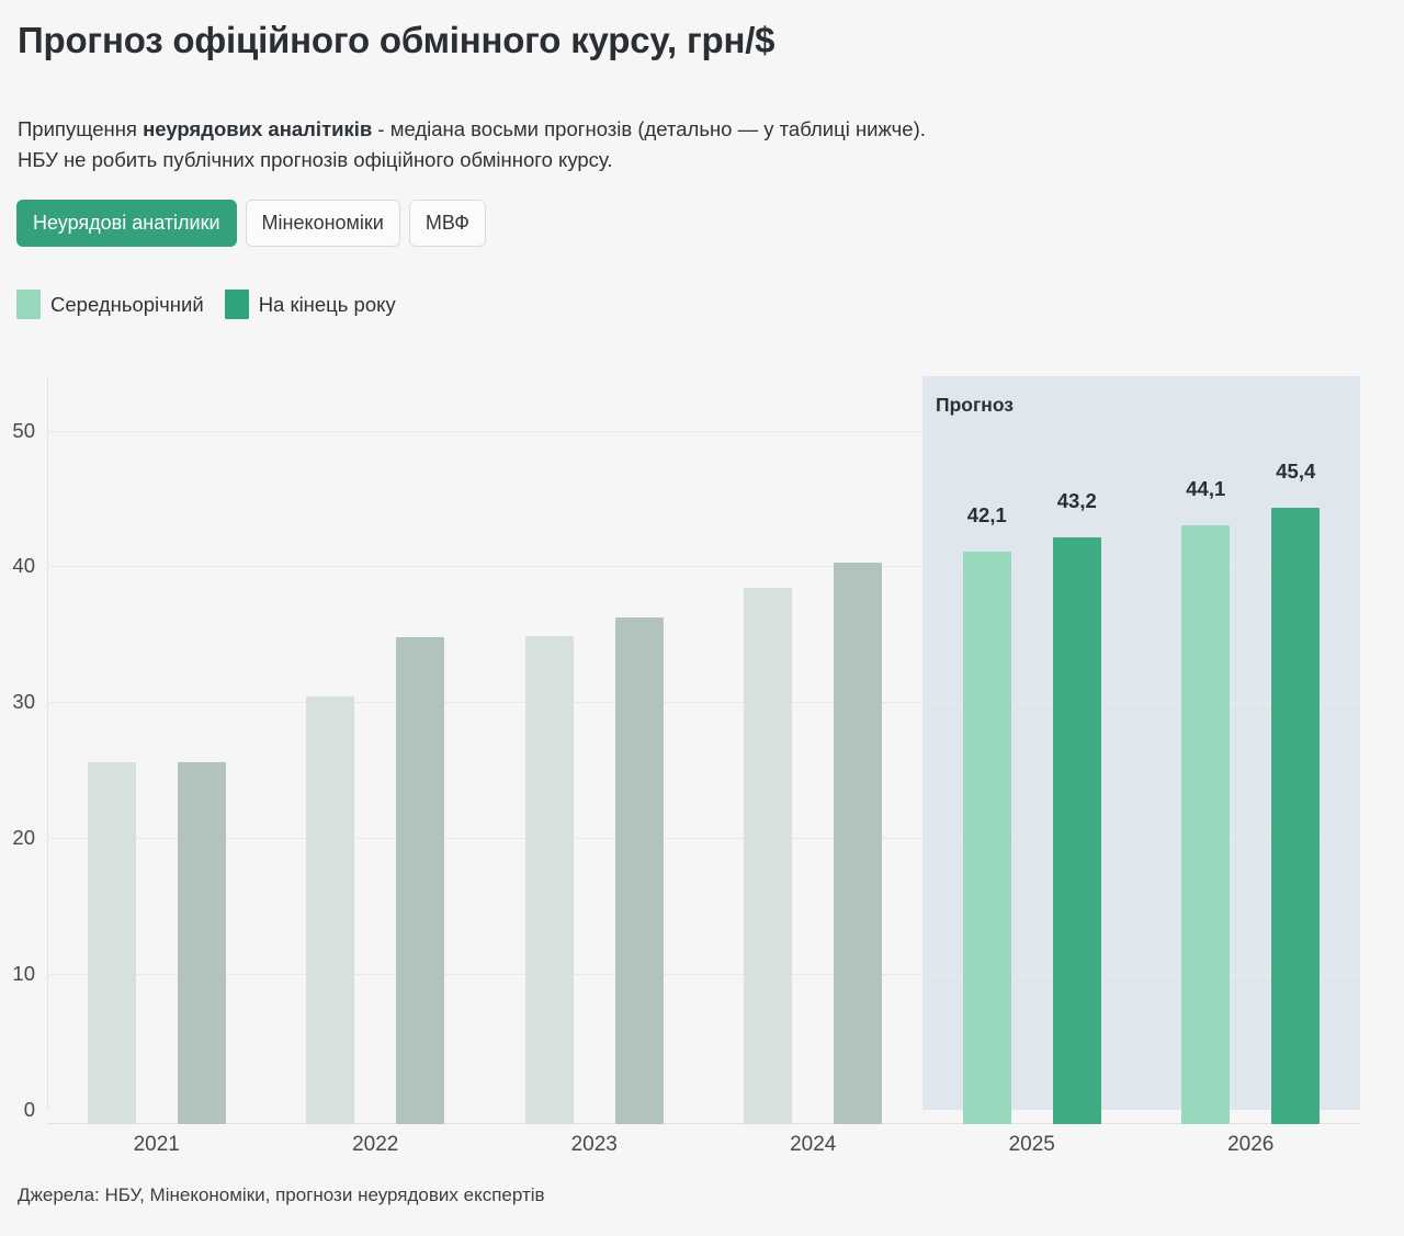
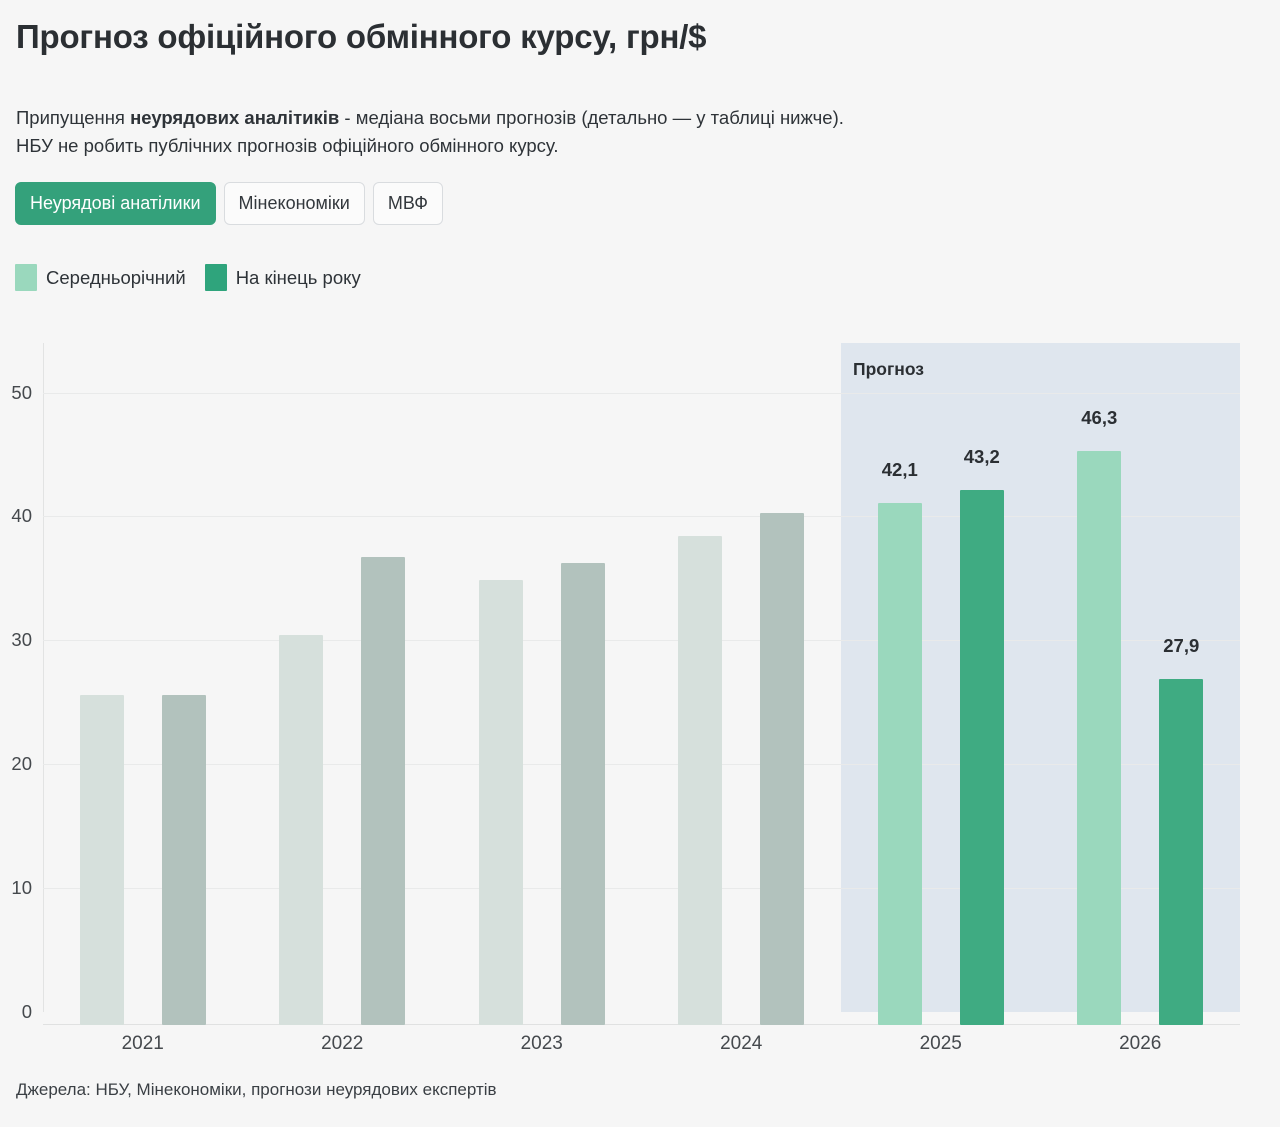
На кінець року/2022: 35.8 -> 37.8
Середньорічний/2026: 44,1 -> 46,3
На кінець року/2026: 45,4 -> 27,9
